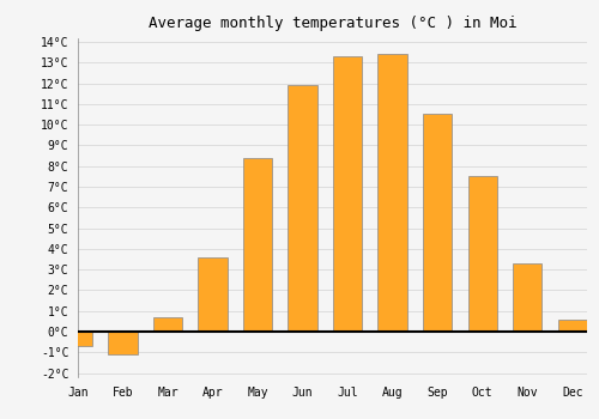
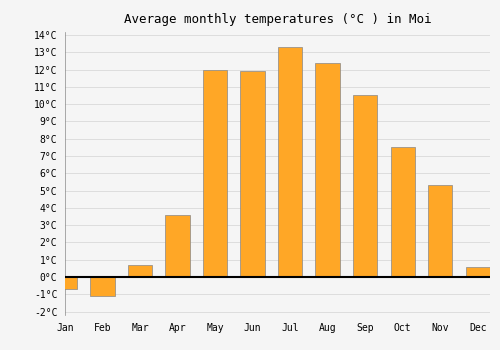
May: 8.4°C -> 12.0°C
Aug: 13.4°C -> 12.4°C
Nov: 3.3°C -> 5.3°C
